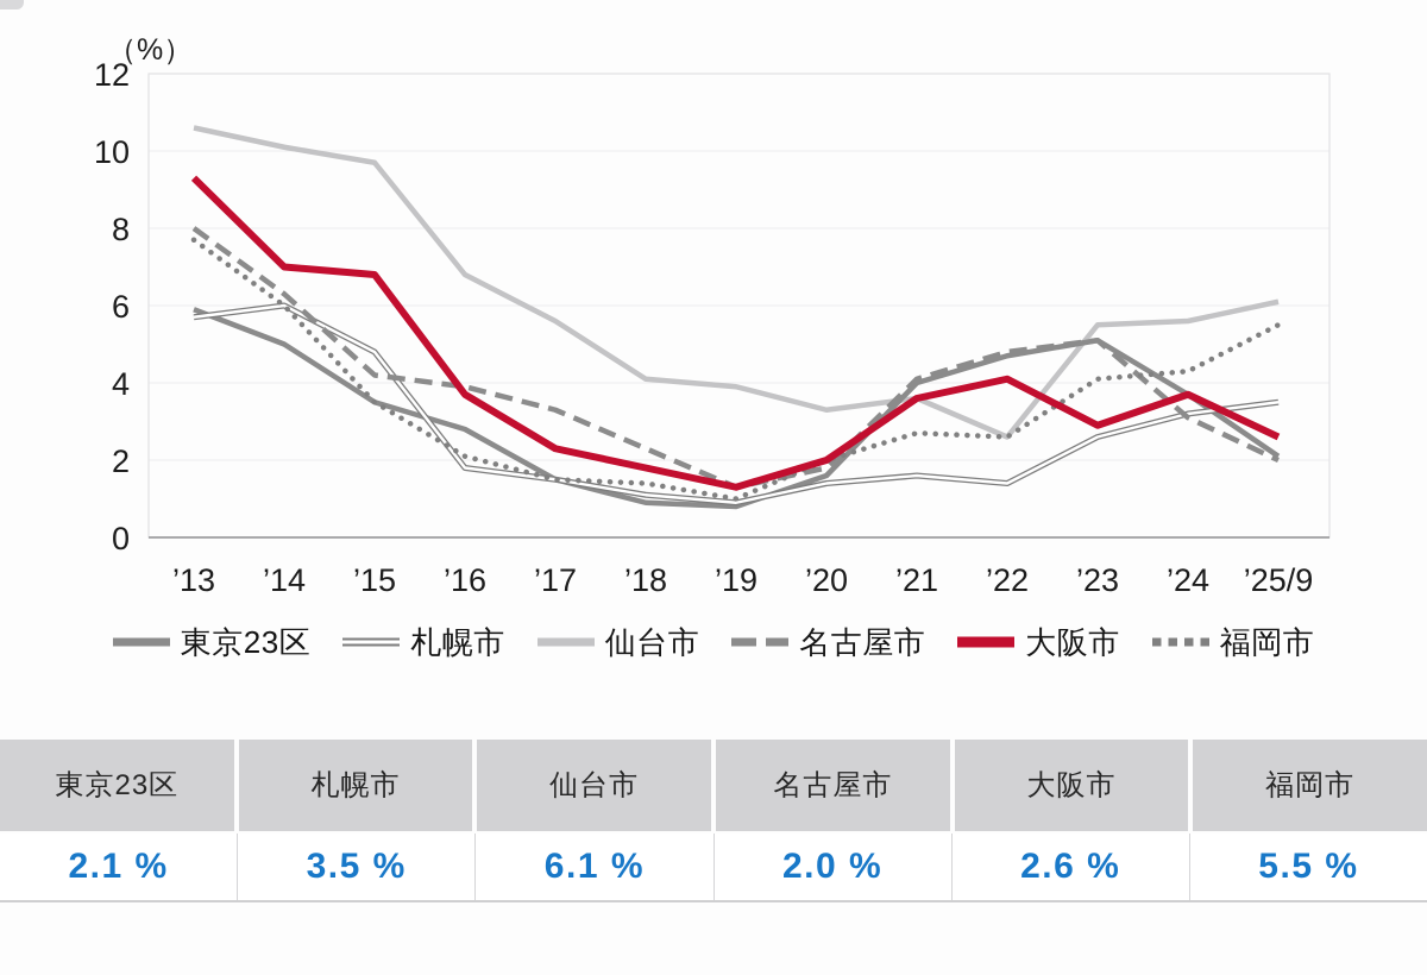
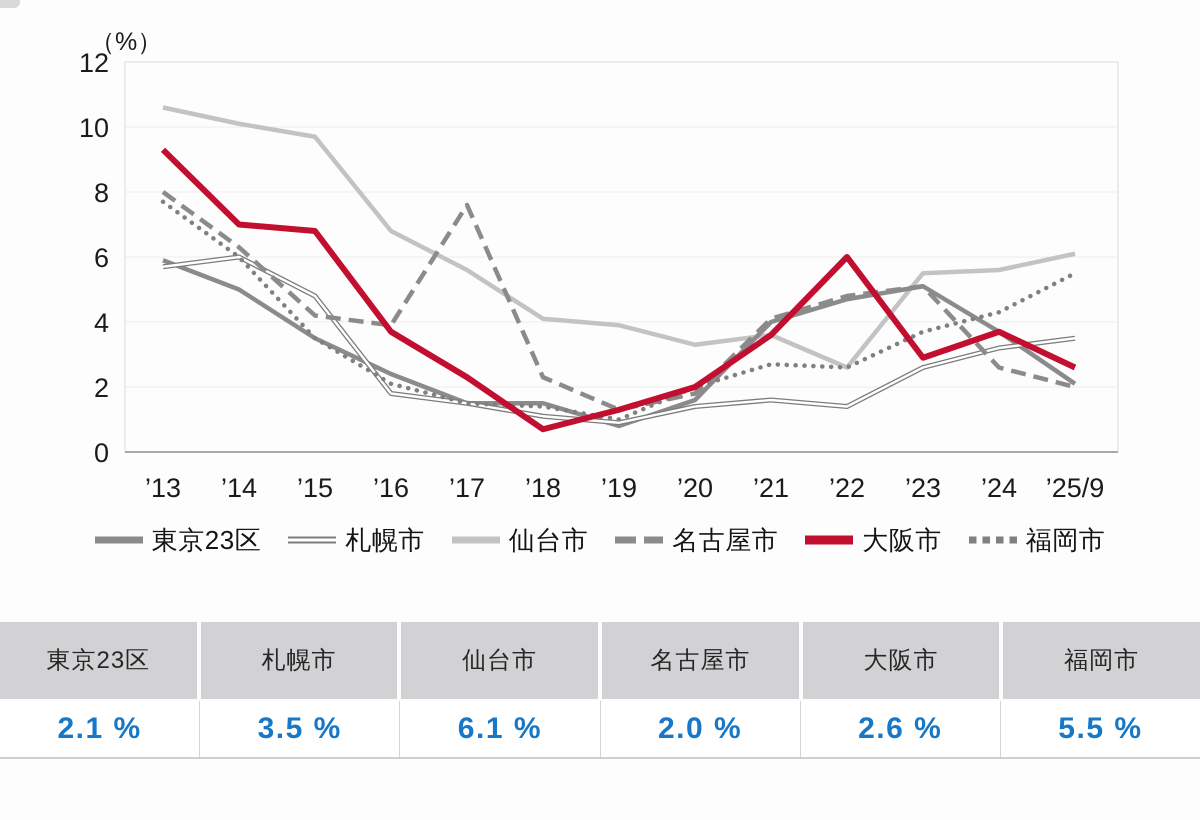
東京23区/’16: 2.8 -> 2.4
名古屋市/’17: 3.3 -> 7.6
東京23区/’18: 0.9 -> 1.5
大阪市/’18: 1.8 -> 0.7
大阪市/’22: 4.1 -> 6.0
福岡市/’23: 4.1 -> 3.7
名古屋市/’24: 3.1 -> 2.6
